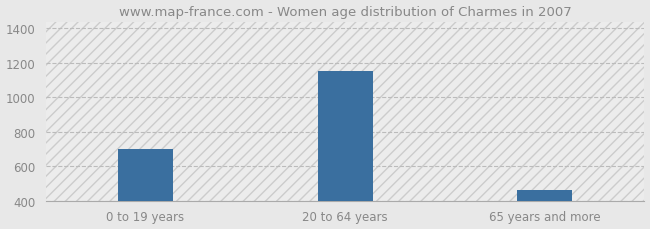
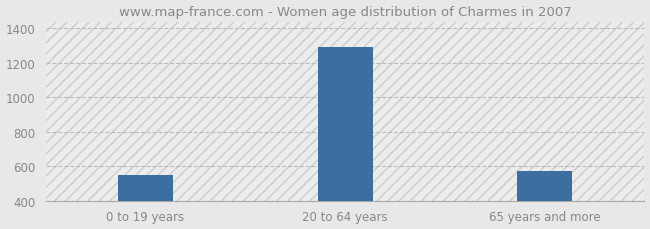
0 to 19 years: 700 -> 550
20 to 64 years: 1150 -> 1290
65 years and more: 460 -> 570
